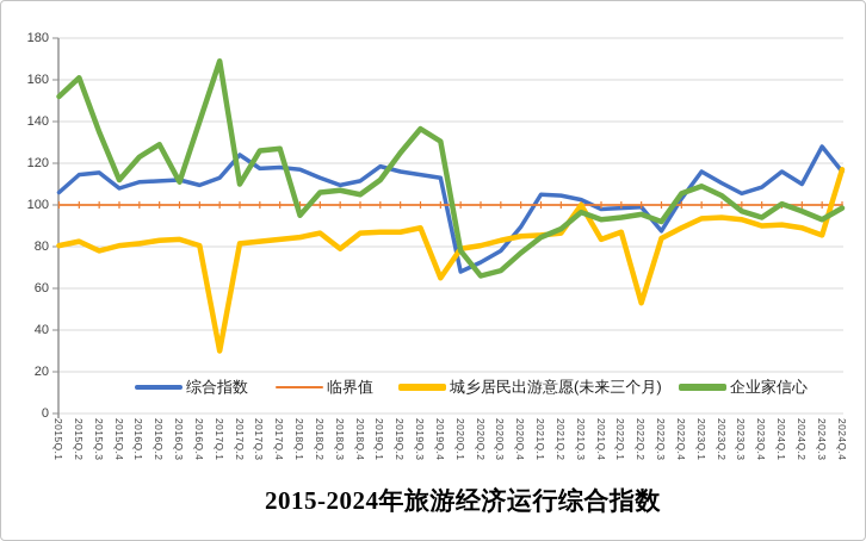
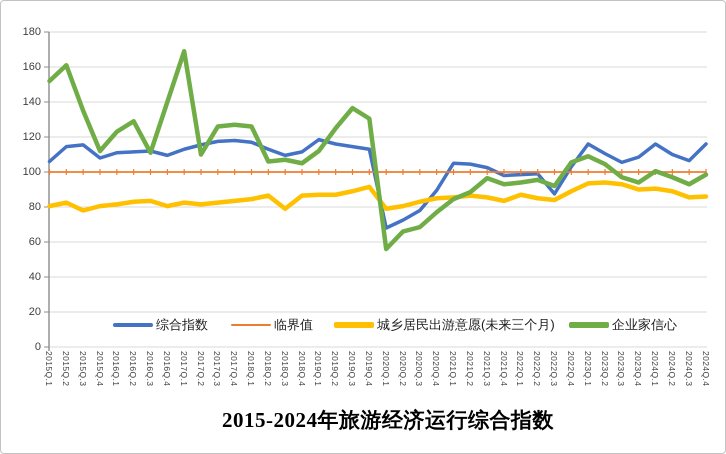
城乡居民出游意愿(未来三个月)/2017Q.1: 30 -> 82
综合指数/2017Q.2: 124 -> 116
企业家信心/2018Q.1: 95 -> 126
城乡居民出游意愿(未来三个月)/2019Q.4: 65 -> 92
企业家信心/2020Q.1: 78 -> 56
城乡居民出游意愿(未来三个月)/2021Q.3: 100 -> 86
城乡居民出游意愿(未来三个月)/2022Q.2: 53 -> 85
综合指数/2024Q.3: 128 -> 106
城乡居民出游意愿(未来三个月)/2024Q.4: 117 -> 86
